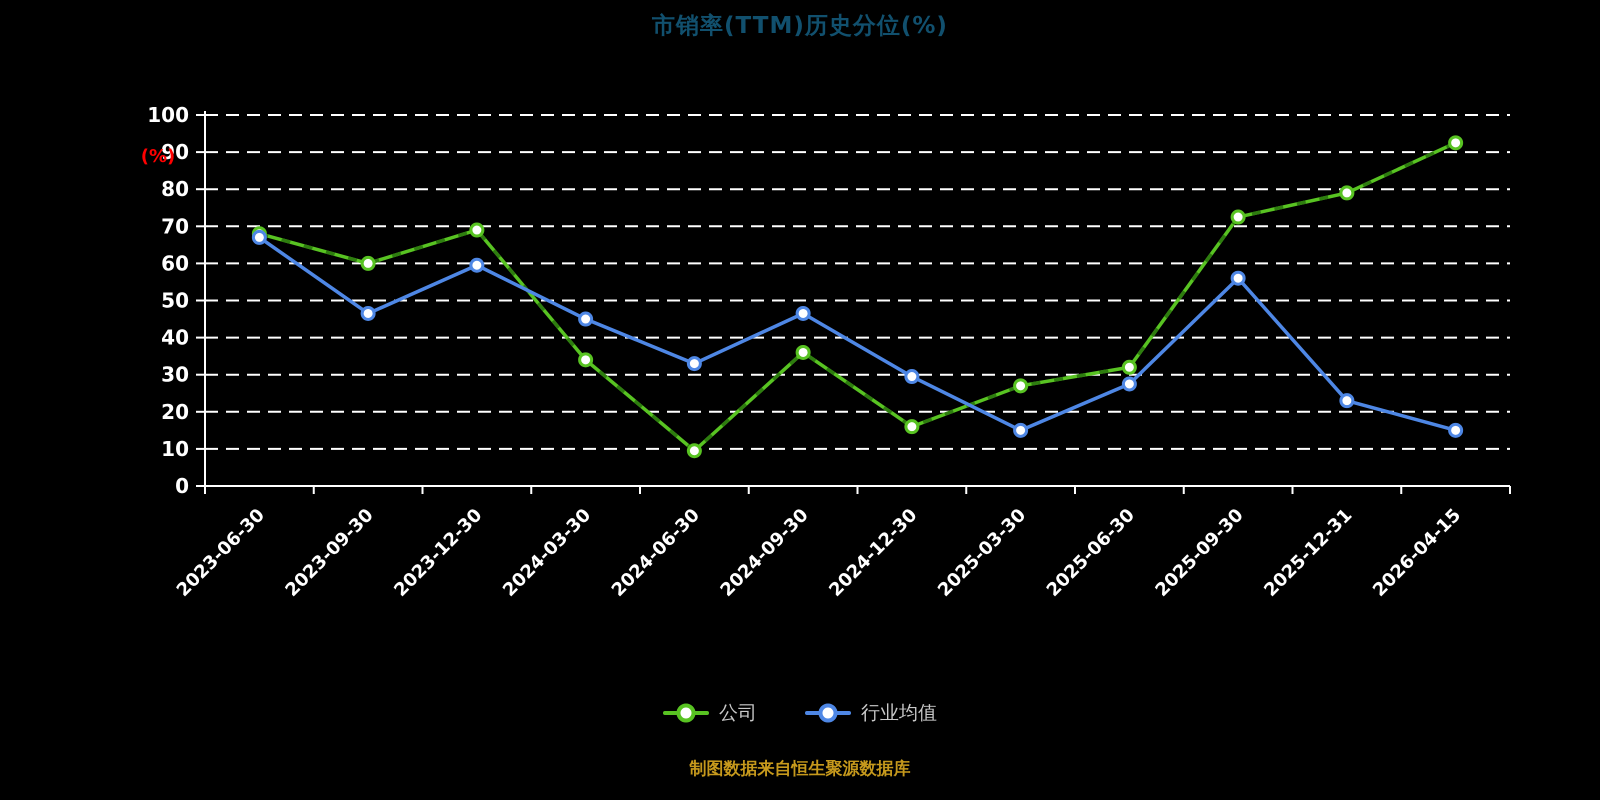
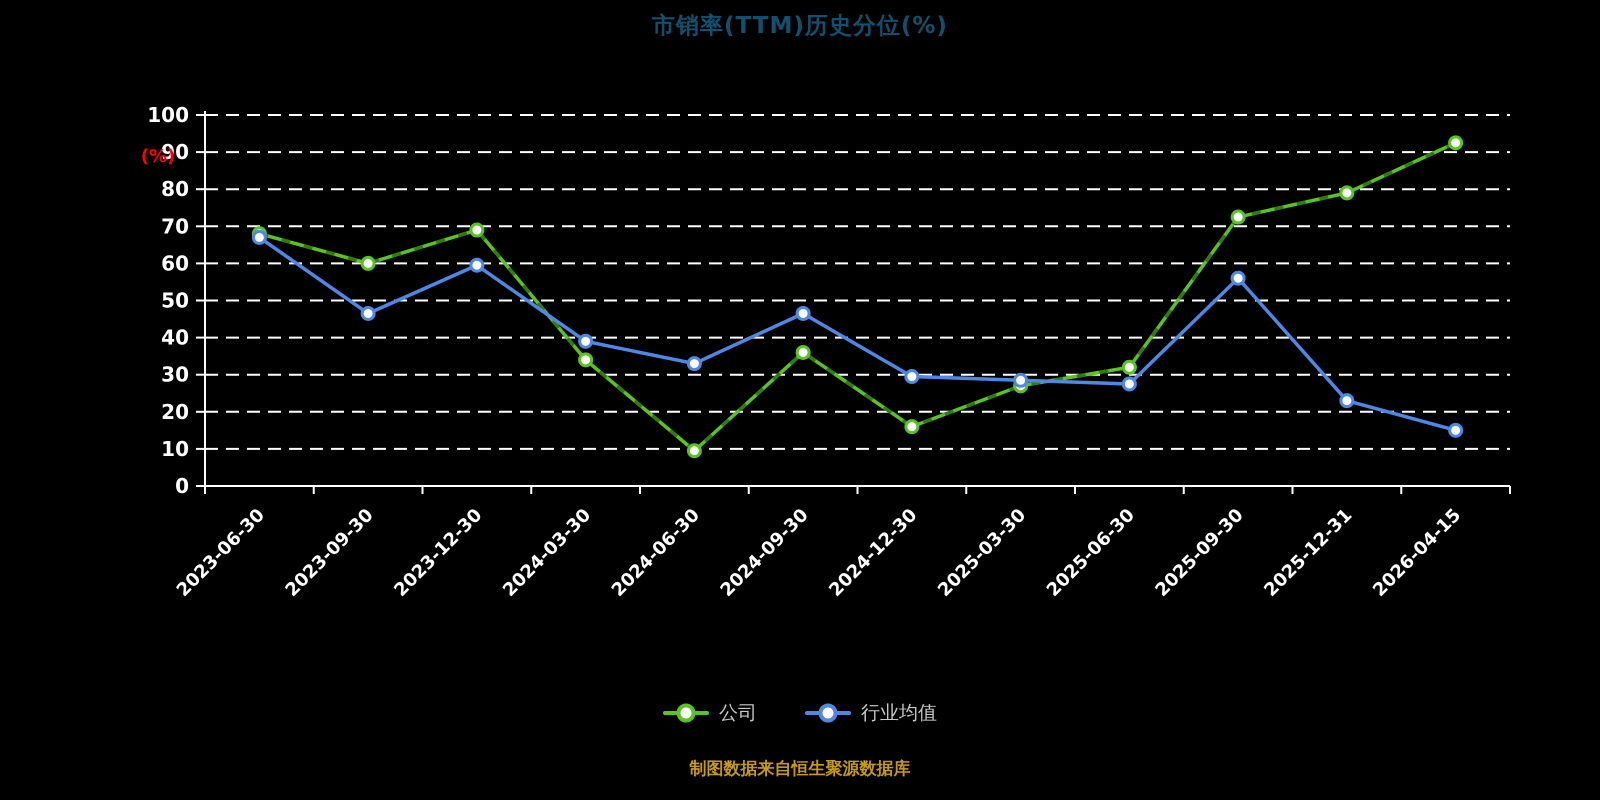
行业均值/2024-03-30: 45 -> 39
行业均值/2025-03-30: 15 -> 28
